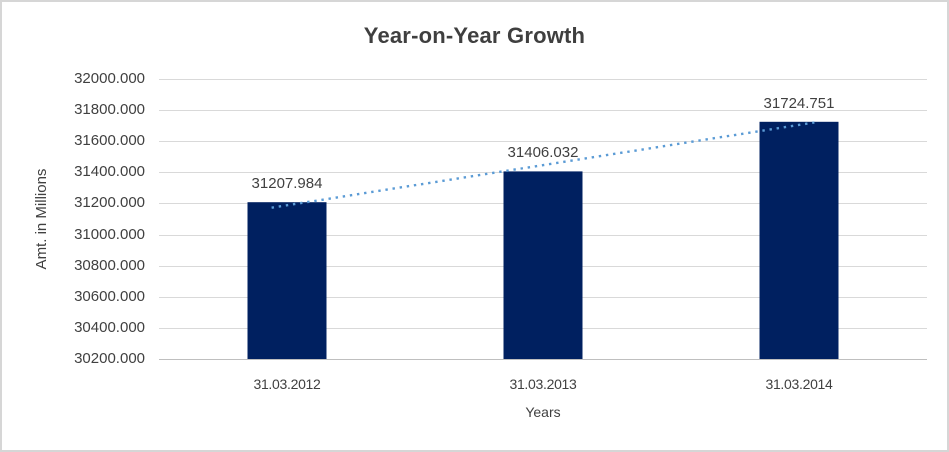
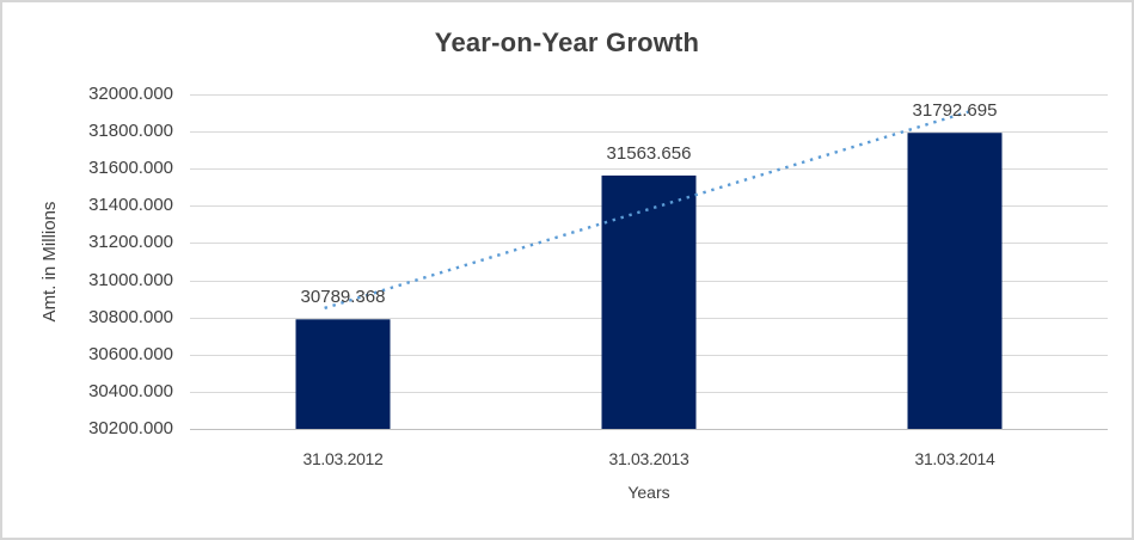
31.03.2012: 31207.984 -> 30789.368
31.03.2013: 31406.032 -> 31563.656
31.03.2014: 31724.751 -> 31792.695
